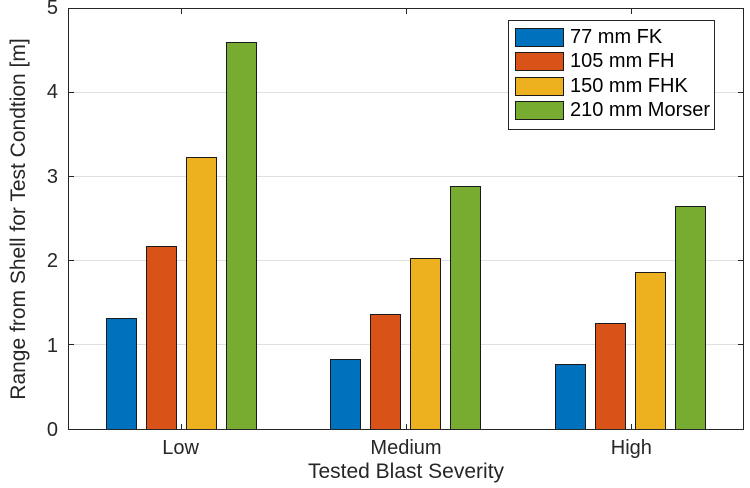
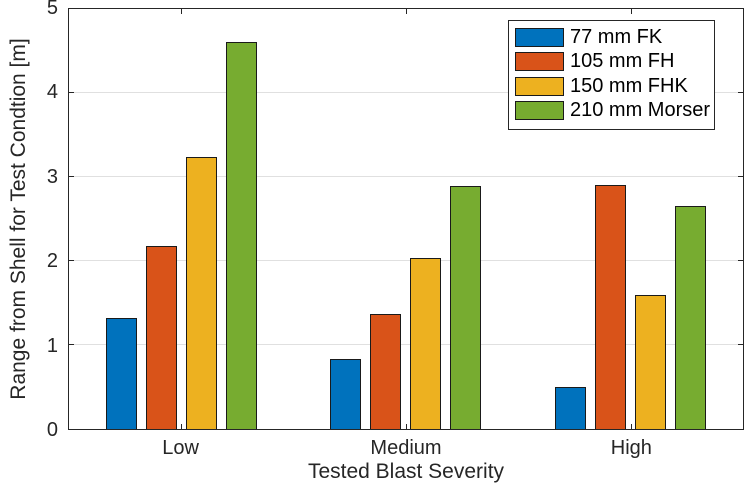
77 mm FK/High: 0.8 -> 0.5
105 mm FH/High: 1.3 -> 2.9
150 mm FHK/High: 1.9 -> 1.6
